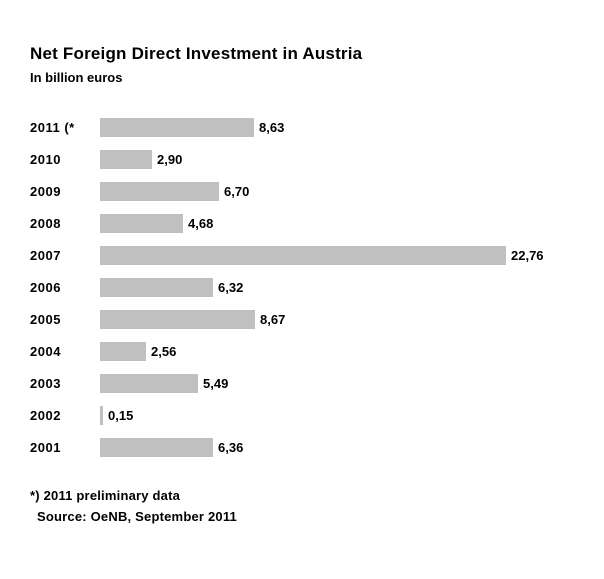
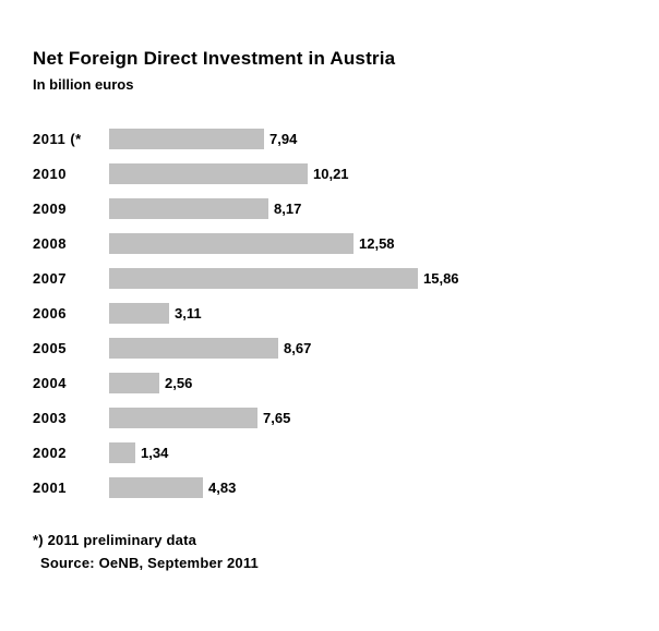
2011 (*: 8,63 -> 7,94
2010: 2,90 -> 10,21
2009: 6,70 -> 8,17
2008: 4,68 -> 12,58
2007: 22,76 -> 15,86
2006: 6,32 -> 3,11
2003: 5,49 -> 7,65
2002: 0,15 -> 1,34
2001: 6,36 -> 4,83
